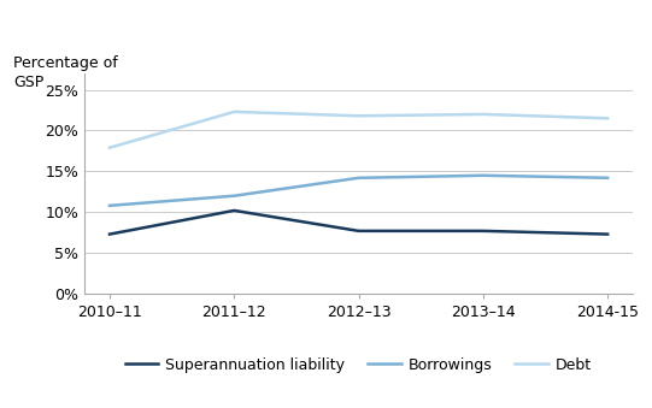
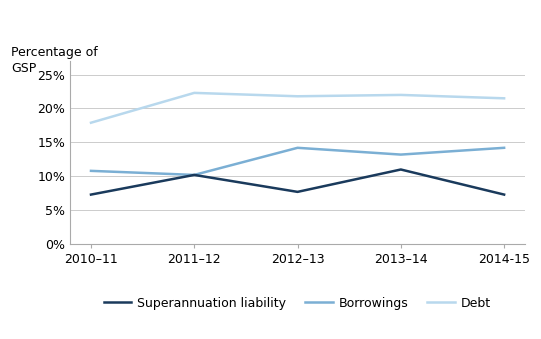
Borrowings/2011–12: 12.0% -> 10.2%
Superannuation liability/2013–14: 7.7% -> 11.0%
Borrowings/2013–14: 14.5% -> 13.2%
